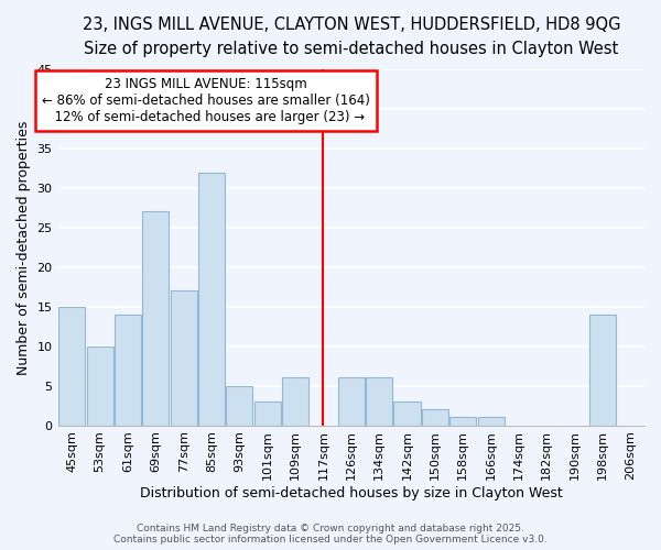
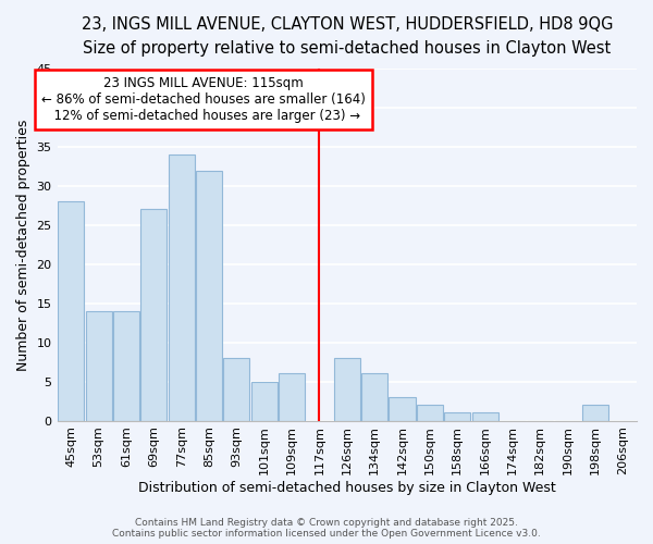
45sqm: 15 -> 28
53sqm: 10 -> 14
77sqm: 17 -> 34
93sqm: 5 -> 8
101sqm: 3 -> 5
126sqm: 6 -> 8
198sqm: 14 -> 2
